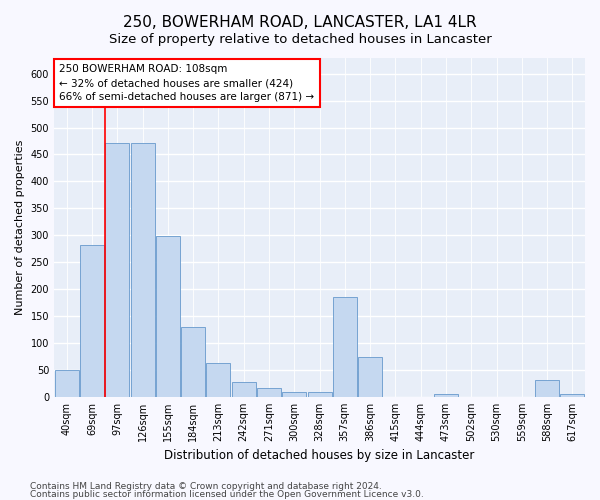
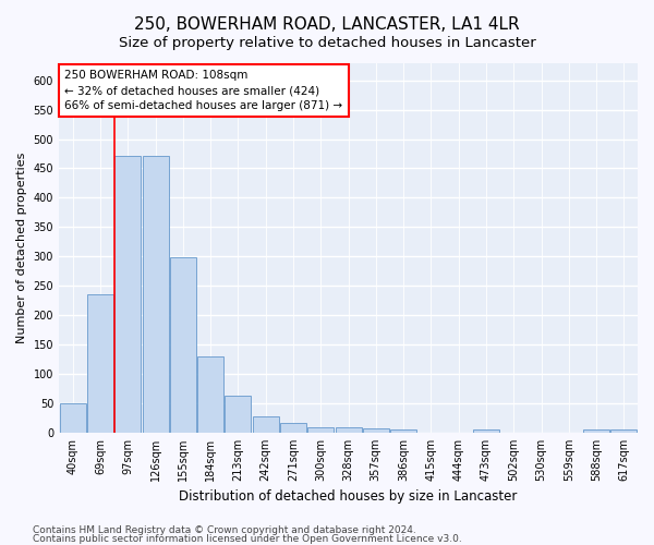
69sqm: 282 -> 236
357sqm: 186 -> 8
386sqm: 74 -> 5
588sqm: 32 -> 5
